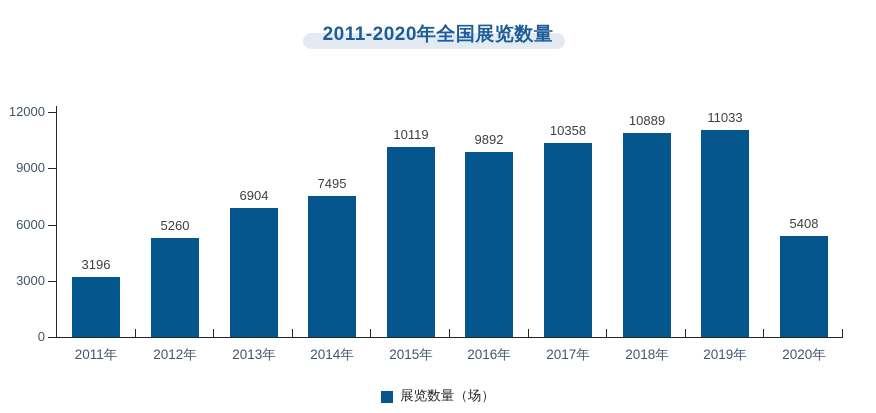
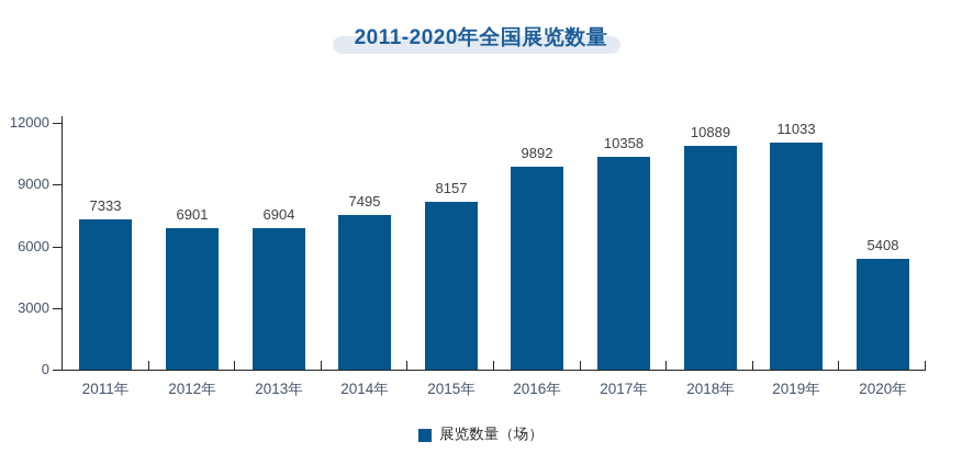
2011年: 3196 -> 7333
2012年: 5260 -> 6901
2015年: 10119 -> 8157
